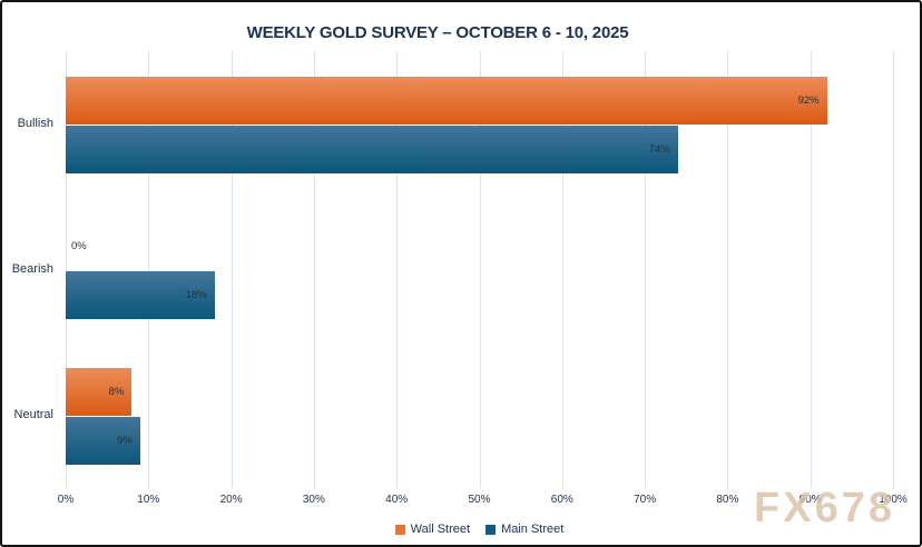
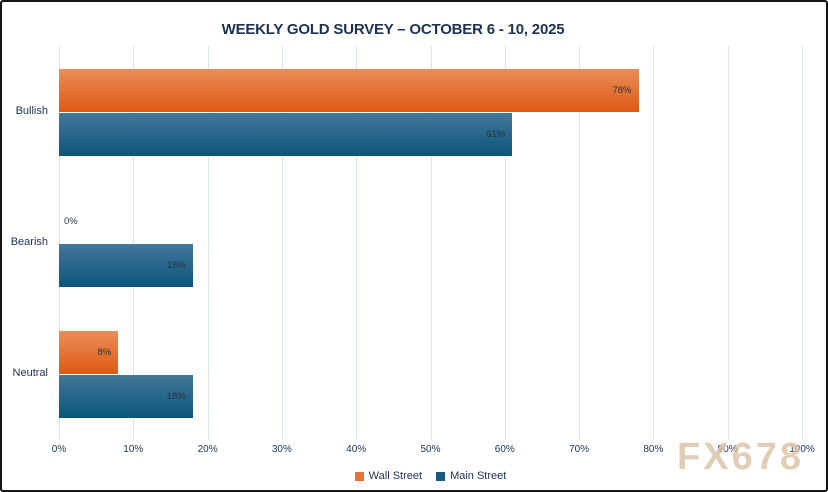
Wall Street/Bullish: 92% -> 78%
Main Street/Bullish: 74% -> 61%
Main Street/Neutral: 9% -> 18%
